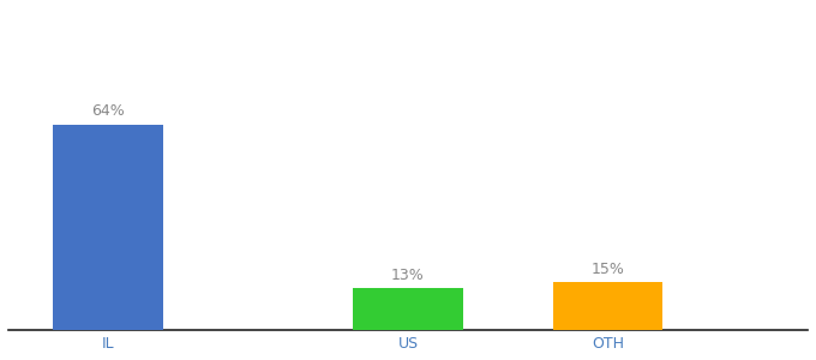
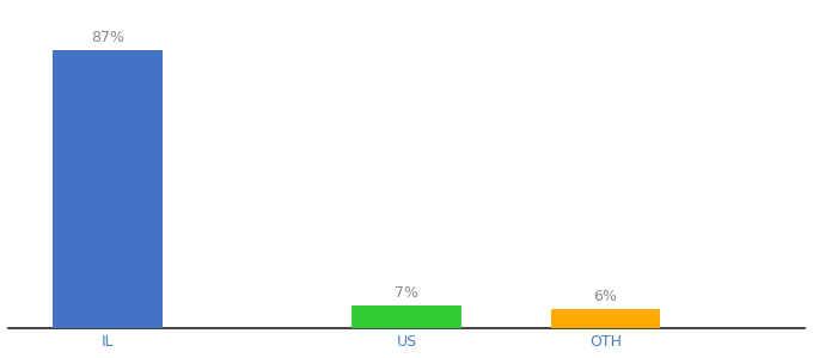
IL: 64% -> 87%
US: 13% -> 7%
OTH: 15% -> 6%
